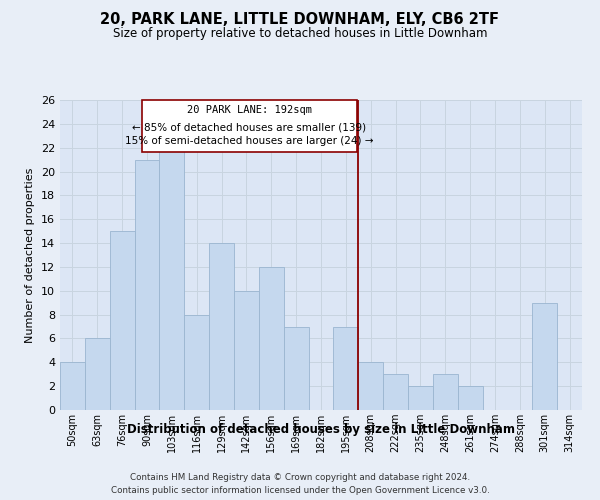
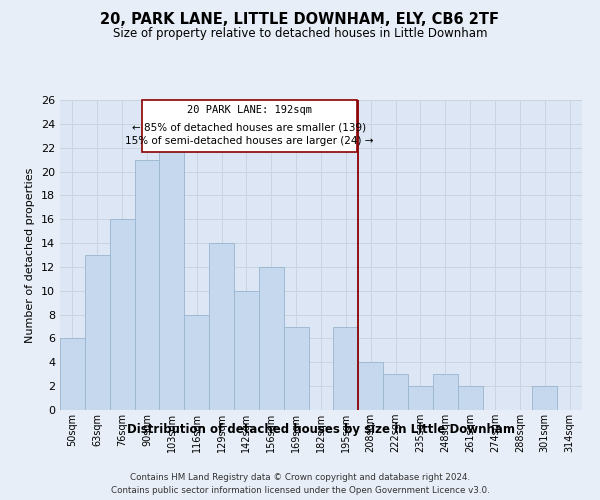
50sqm: 4 -> 6
63sqm: 6 -> 13
76sqm: 15 -> 16
301sqm: 9 -> 2
